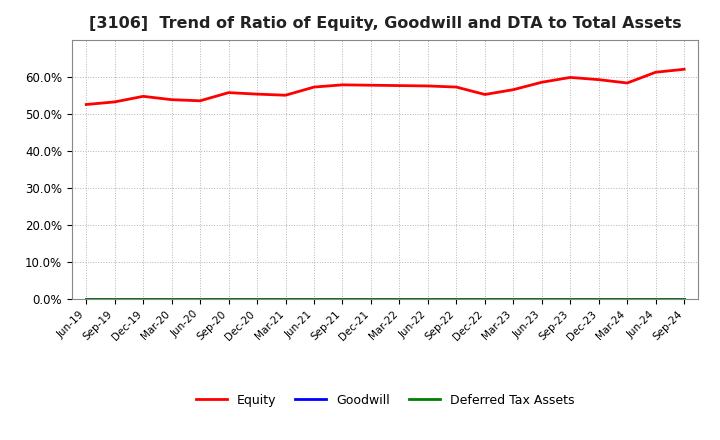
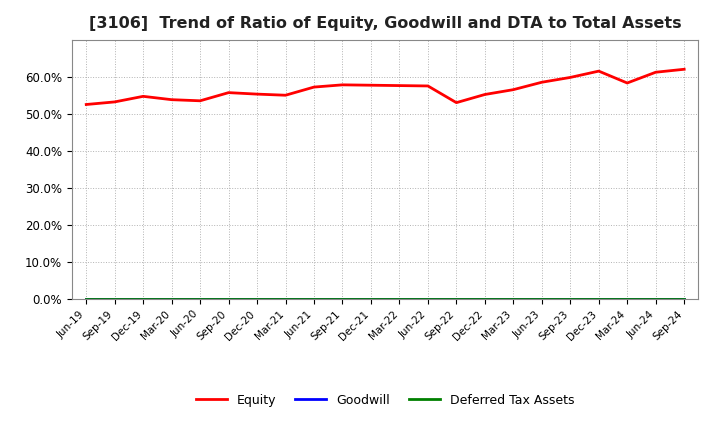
Equity/Sep-22: 57.2% -> 53.0%
Equity/Dec-23: 59.2% -> 61.5%
